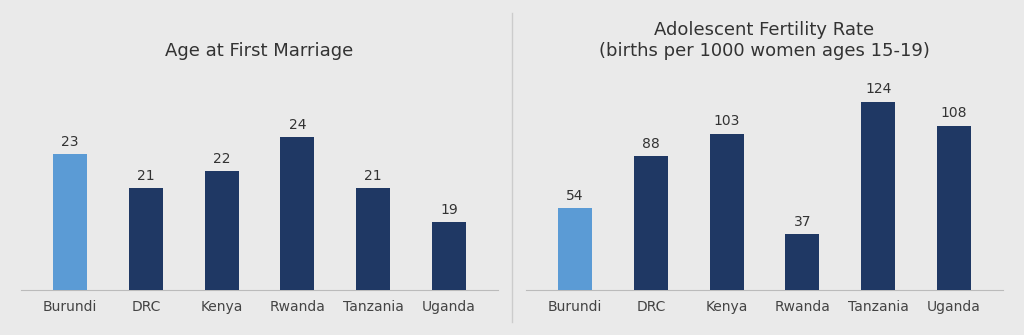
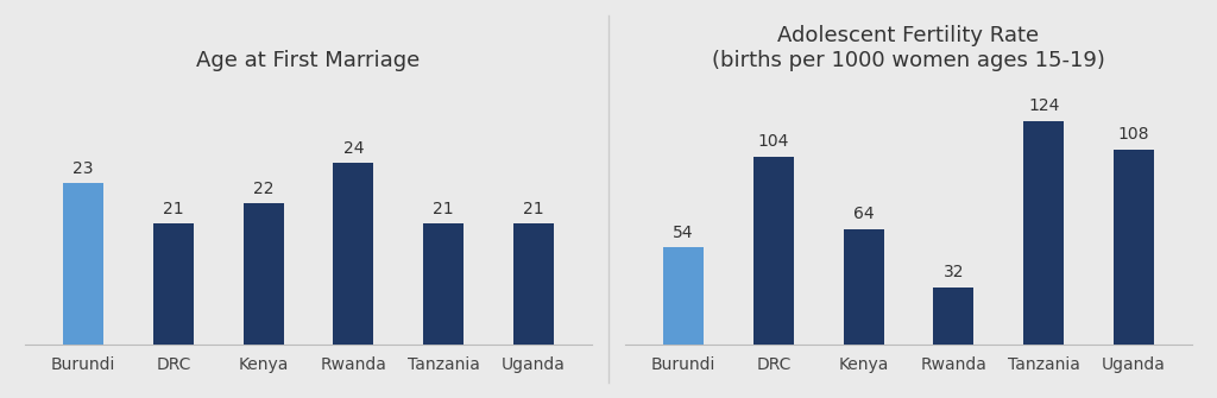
Age at First Marriage/Uganda: 19 -> 21
Adolescent Fertility Rate (births per 1000 women ages 15-19)/DRC: 88 -> 104
Adolescent Fertility Rate (births per 1000 women ages 15-19)/Kenya: 103 -> 64
Adolescent Fertility Rate (births per 1000 women ages 15-19)/Rwanda: 37 -> 32
